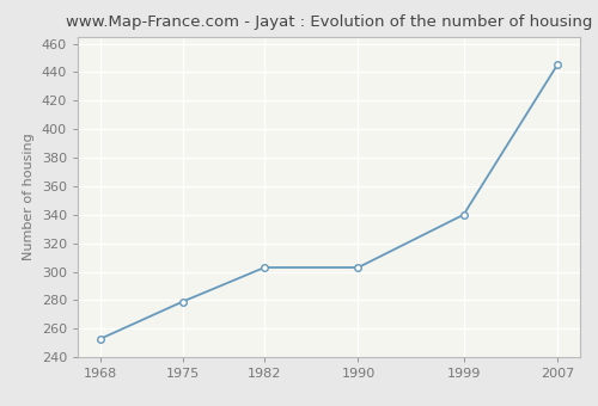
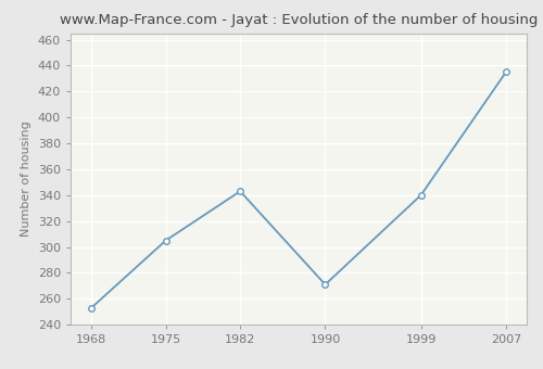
1975: 279 -> 305
1982: 303 -> 343
1990: 303 -> 271
2007: 445 -> 435
